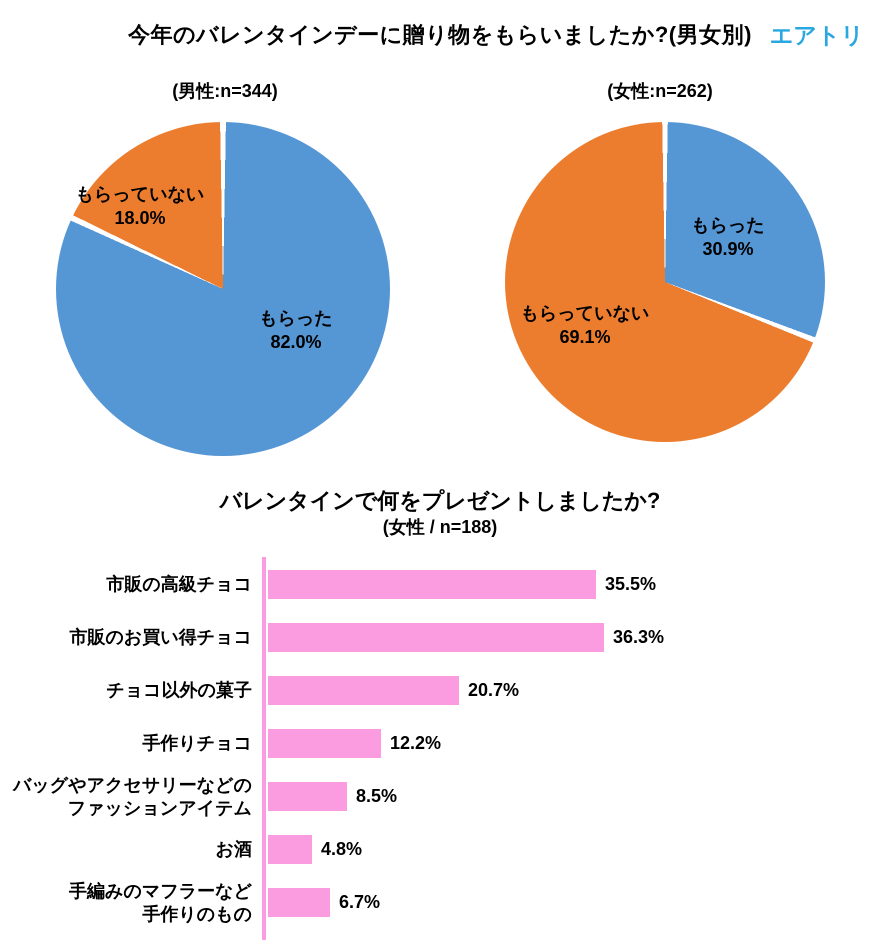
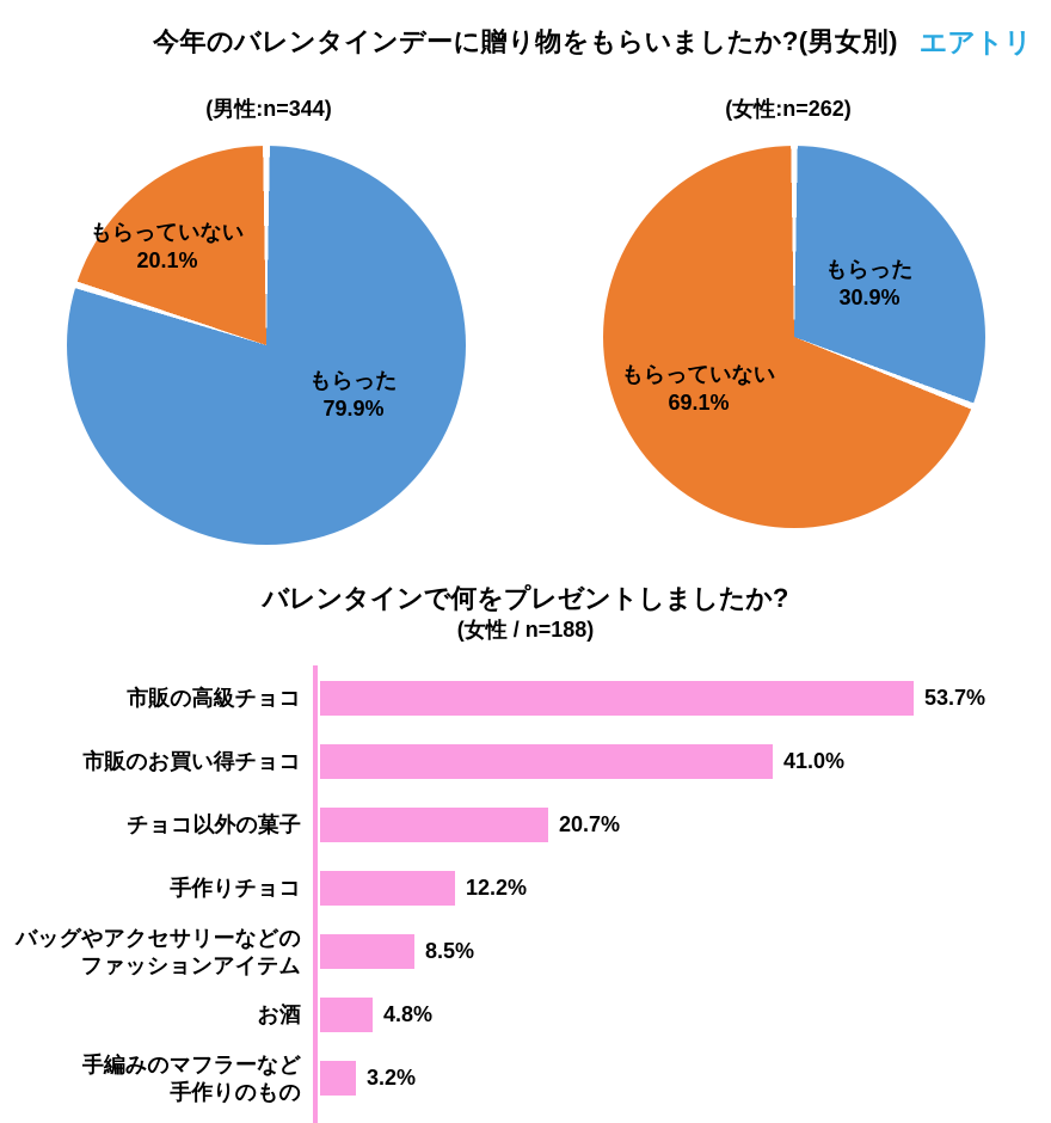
(男性:n=344)/もらった: 82.0% -> 79.9%
(男性:n=344)/もらっていない: 18.0% -> 20.1%
バレンタインで何をプレゼントしましたか?/市販の高級チョコ: 35.5% -> 53.7%
バレンタインで何をプレゼントしましたか?/市販のお買い得チョコ: 36.3% -> 41.0%
バレンタインで何をプレゼントしましたか?/手編みのマフラーなど 手作りのもの: 6.7% -> 3.2%
